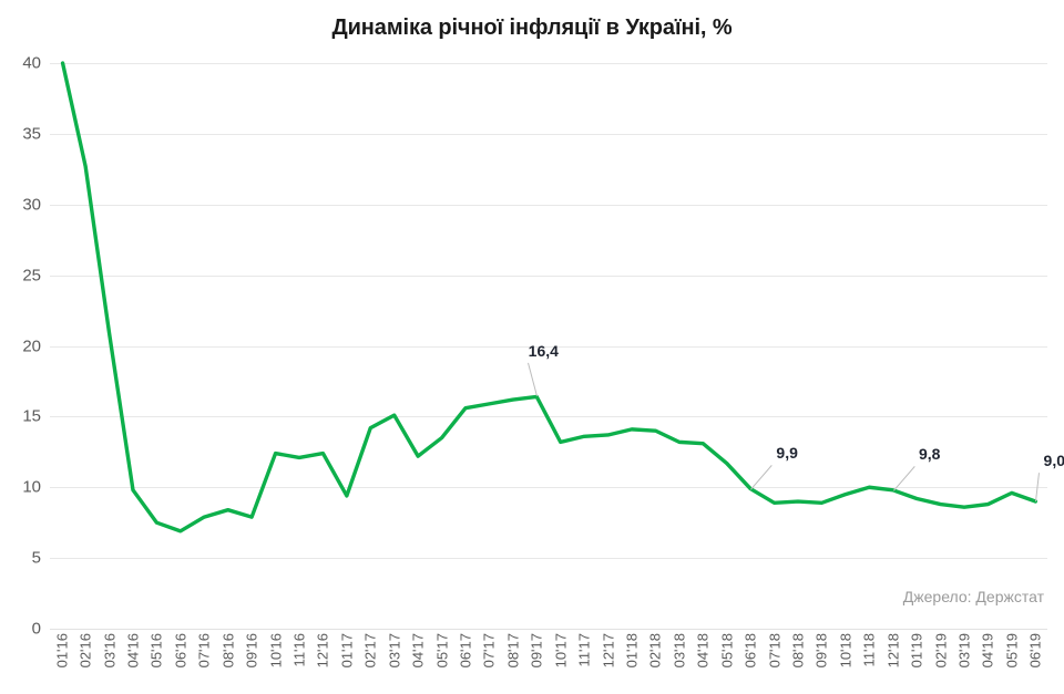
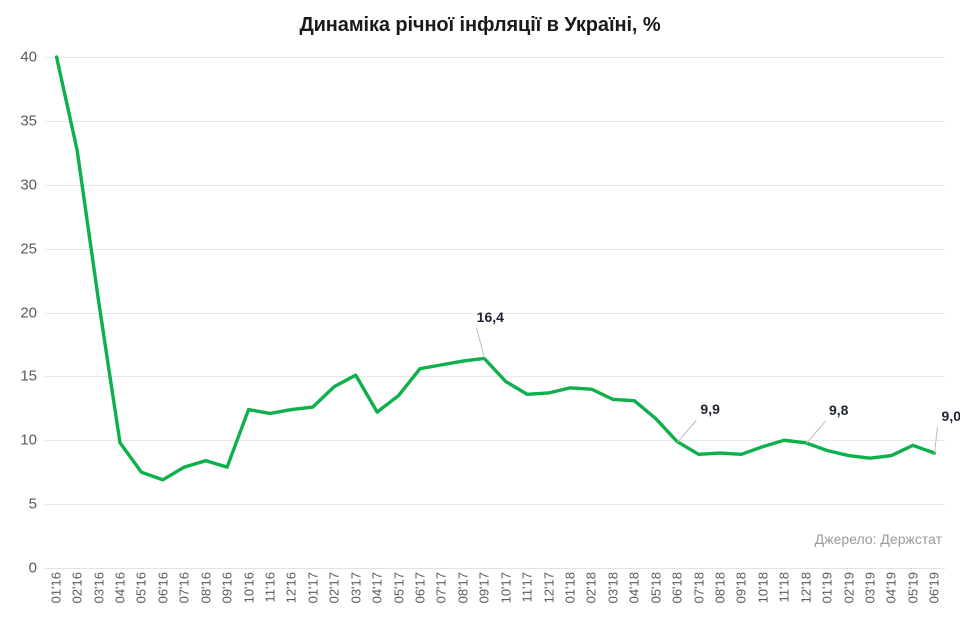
01'17: 9.4 -> 12.6
10'17: 13.2 -> 14.6
